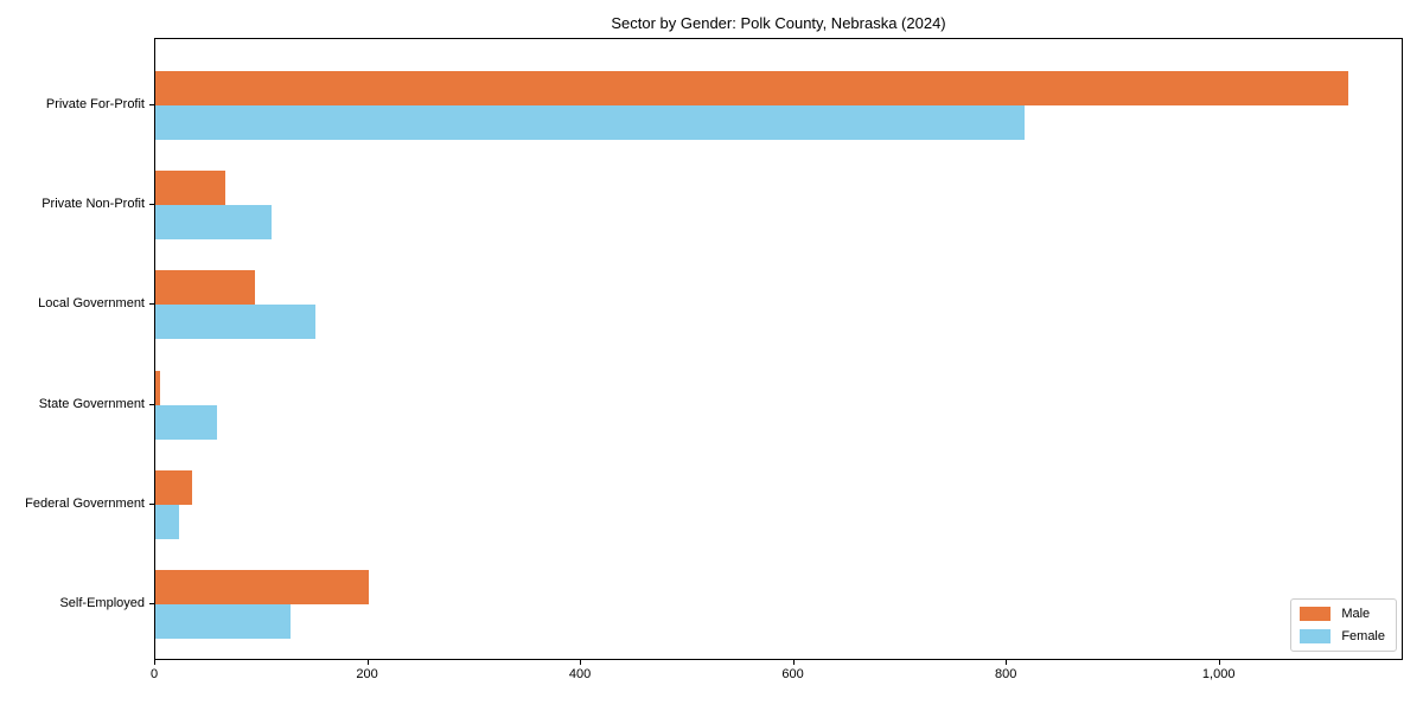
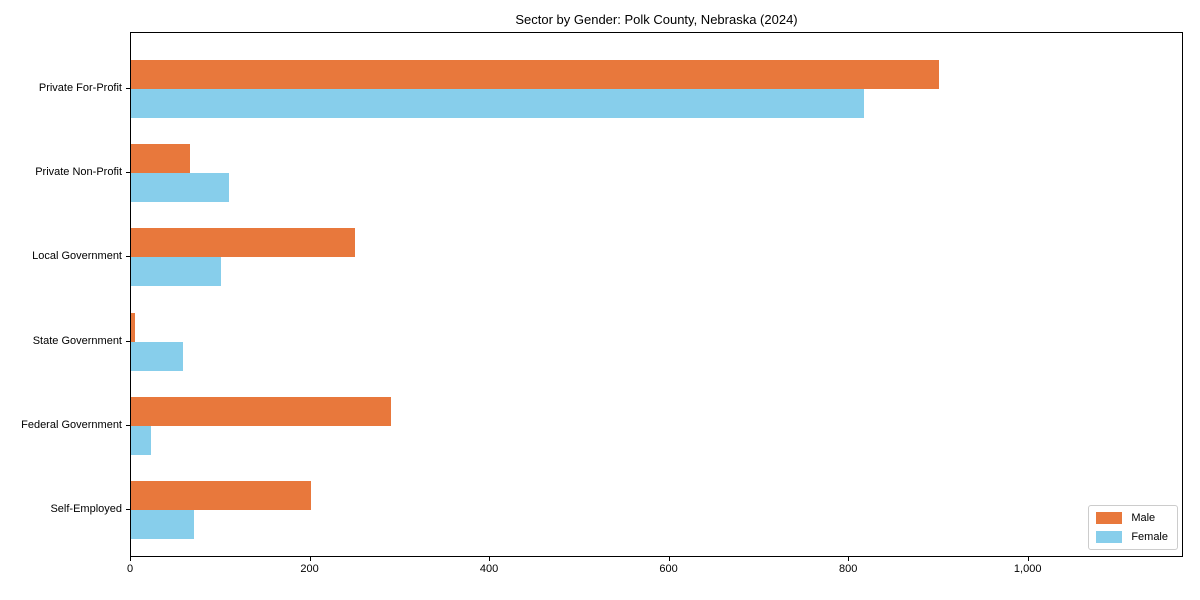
Male/Private For-Profit: 1120 -> 900
Male/Local Government: 90 -> 250
Female/Local Government: 150 -> 100
Male/Federal Government: 30 -> 290
Female/Self-Employed: 130 -> 70
